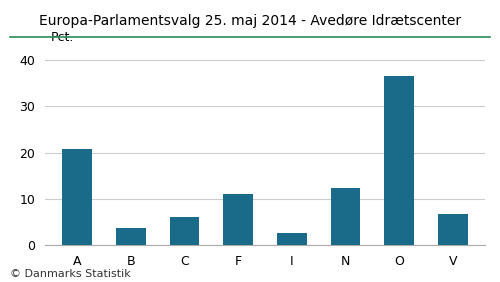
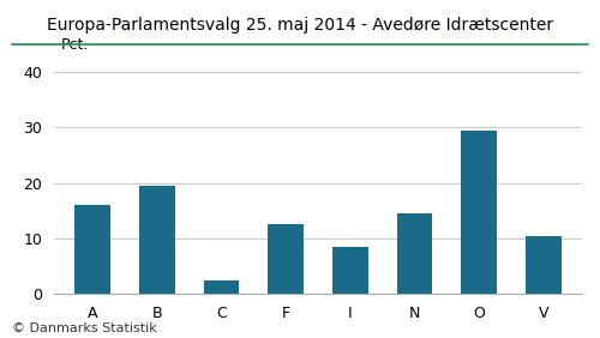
A: 20.7 -> 16.0
B: 3.8 -> 19.5
C: 6.1 -> 2.5
F: 11.1 -> 12.5
I: 2.6 -> 8.5
N: 12.4 -> 14.5
O: 36.5 -> 29.5
V: 6.8 -> 10.5
